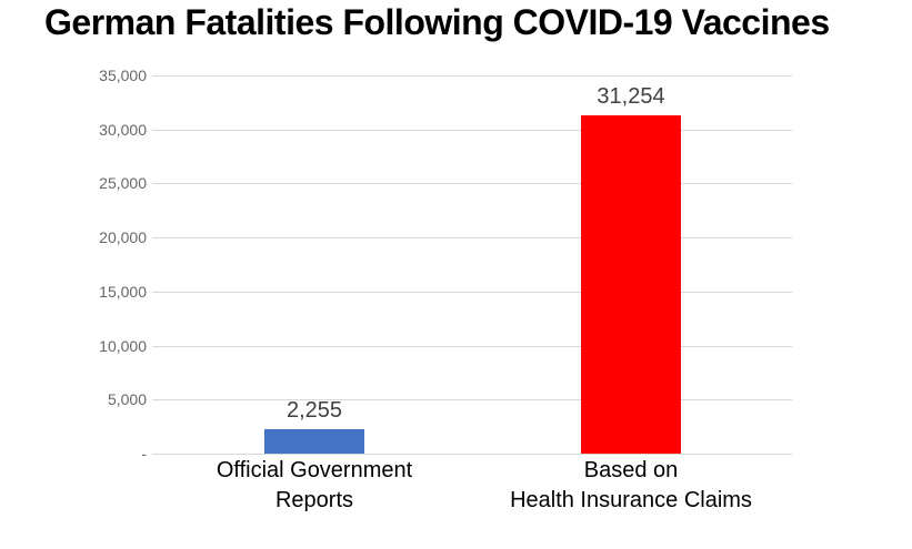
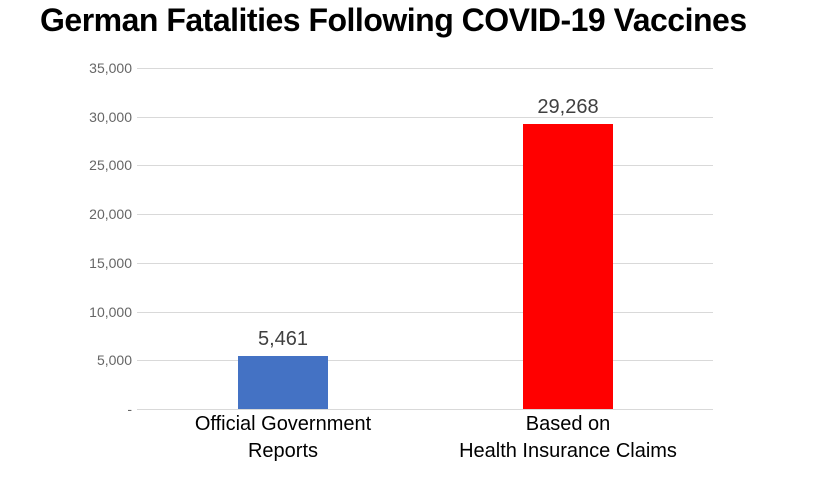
Official Government Reports: 2,255 -> 5,461
Based on Health Insurance Claims: 31,254 -> 29,268
